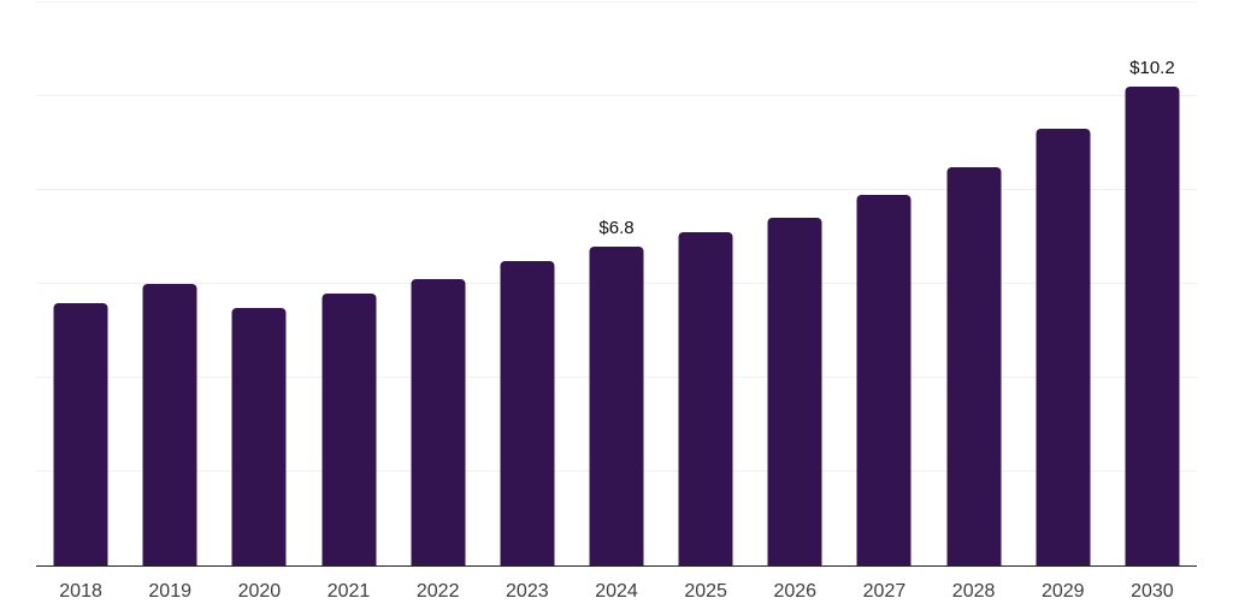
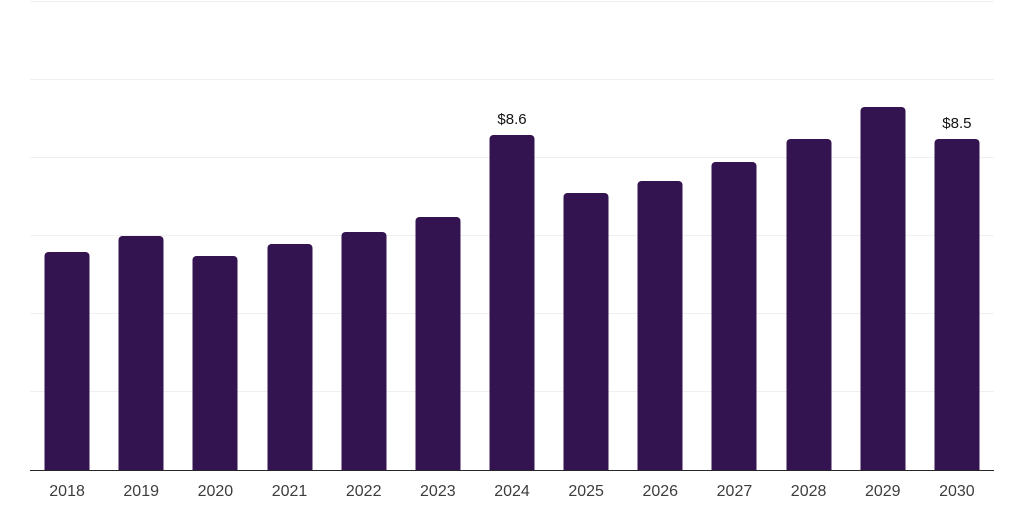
2024: $6.8 -> $8.6
2030: $10.2 -> $8.5
